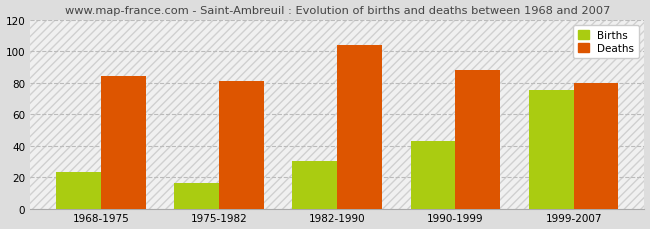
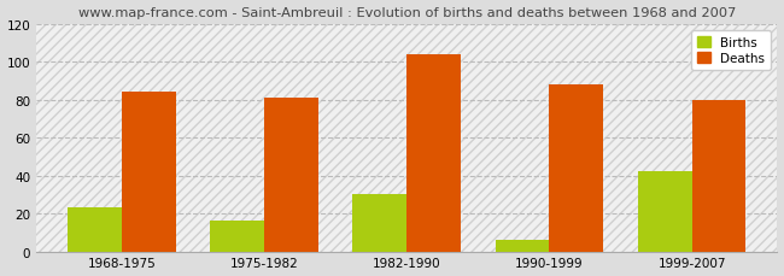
Births/1990-1999: 43 -> 6
Births/1999-2007: 75 -> 42
